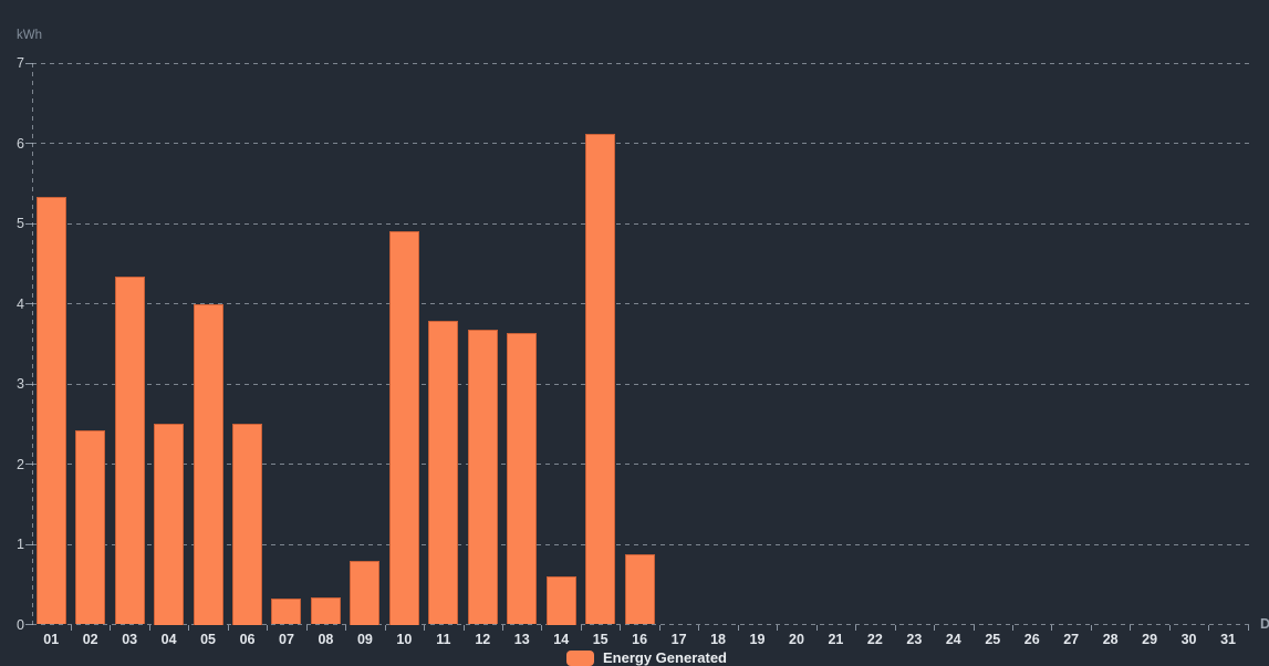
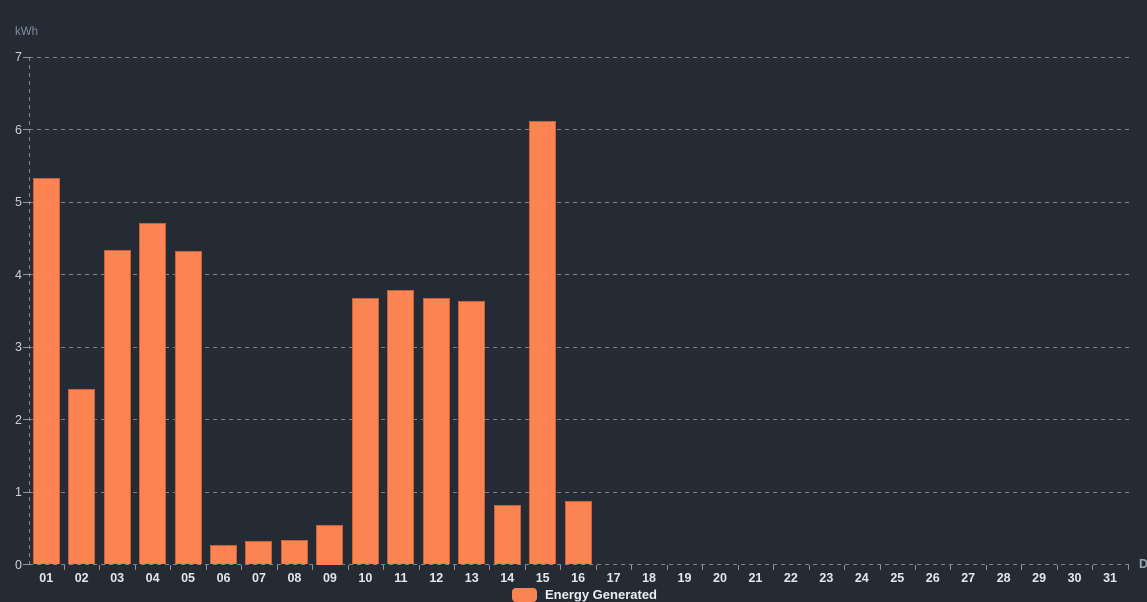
04: 2.5 -> 4.7
05: 4.0 -> 4.3
06: 2.5 -> 0.3
09: 0.8 -> 0.6
10: 4.9 -> 3.7
14: 0.6 -> 0.8
